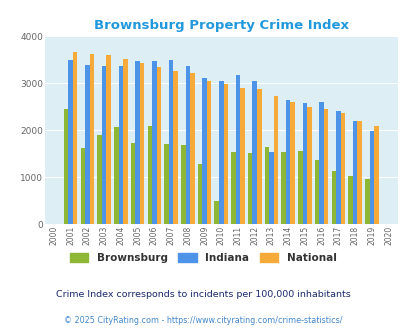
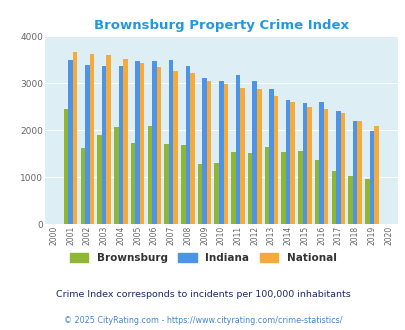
Brownsburg/2010: 500 -> 1300
Indiana/2013: 1550 -> 2880
